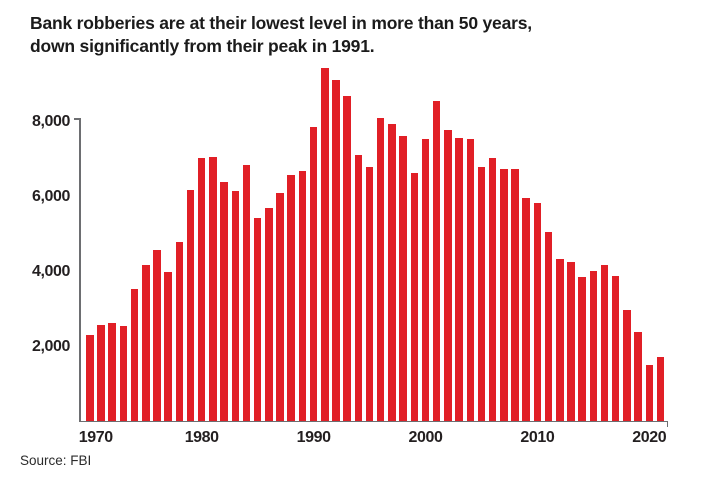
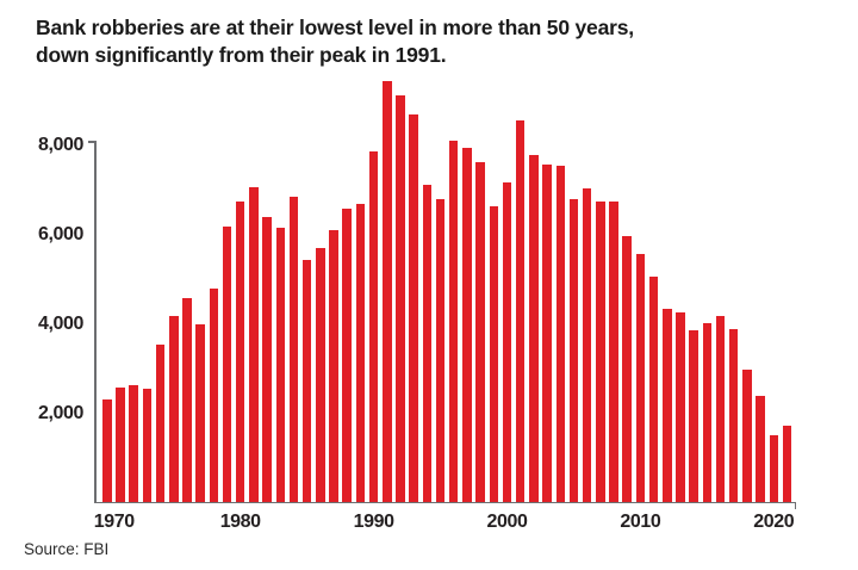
1980: 7000 -> 6700
2000: 7500 -> 7100
2010: 5800 -> 5500
